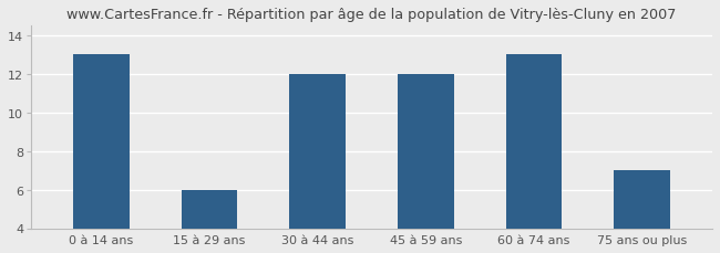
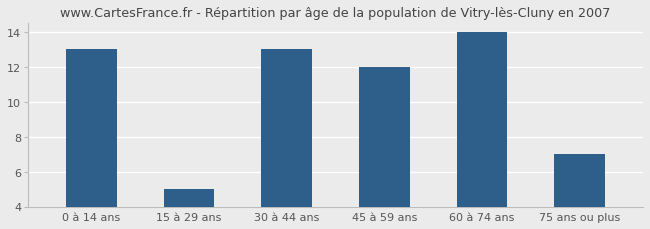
15 à 29 ans: 6 -> 5
30 à 44 ans: 12 -> 13
60 à 74 ans: 13 -> 14
